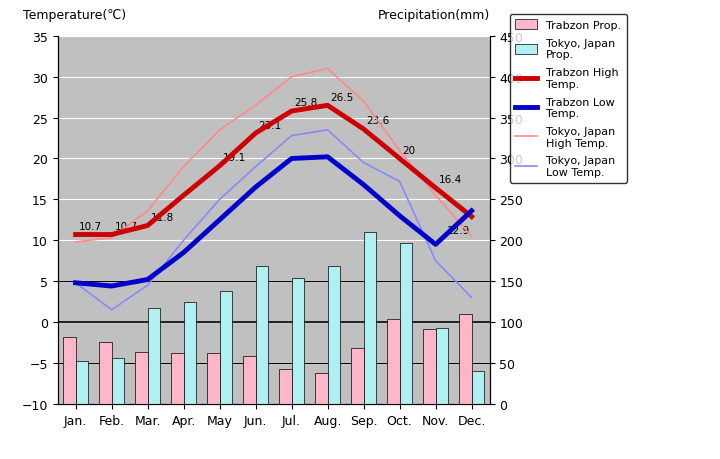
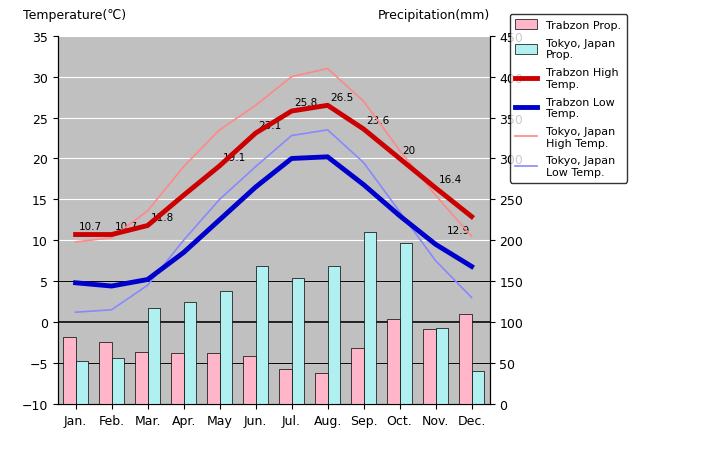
Tokyo, Japan Low Temp./Jan.: 4.8 -> 1.2
Tokyo, Japan Low Temp./Oct.: 17.2 -> 13.5
Trabzon Low Temp./Dec.: 13.6 -> 6.8
